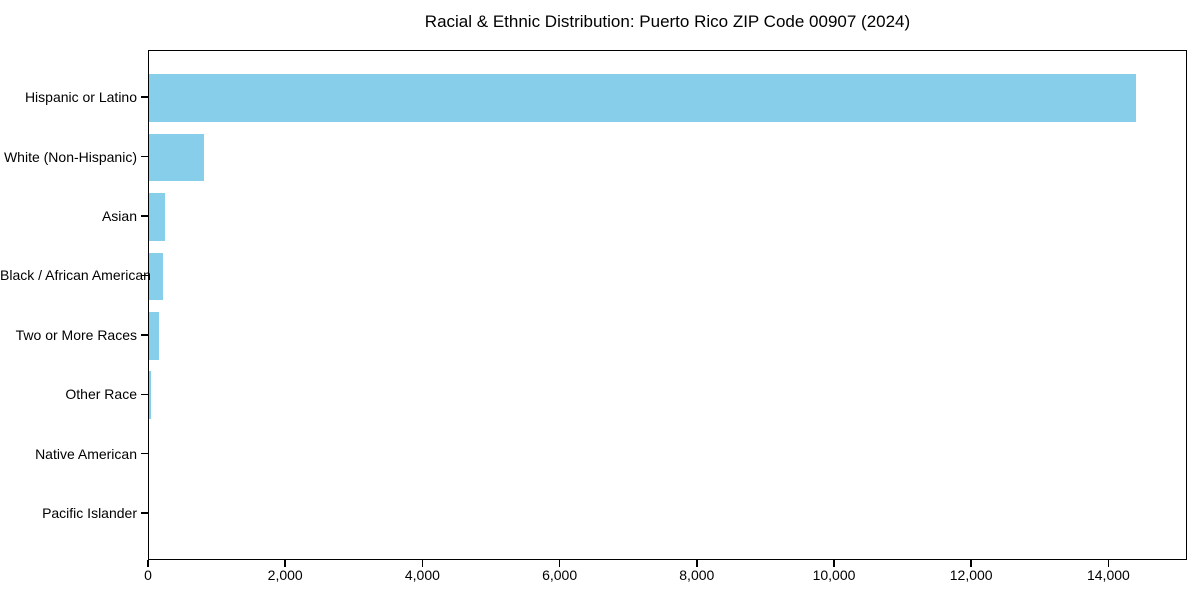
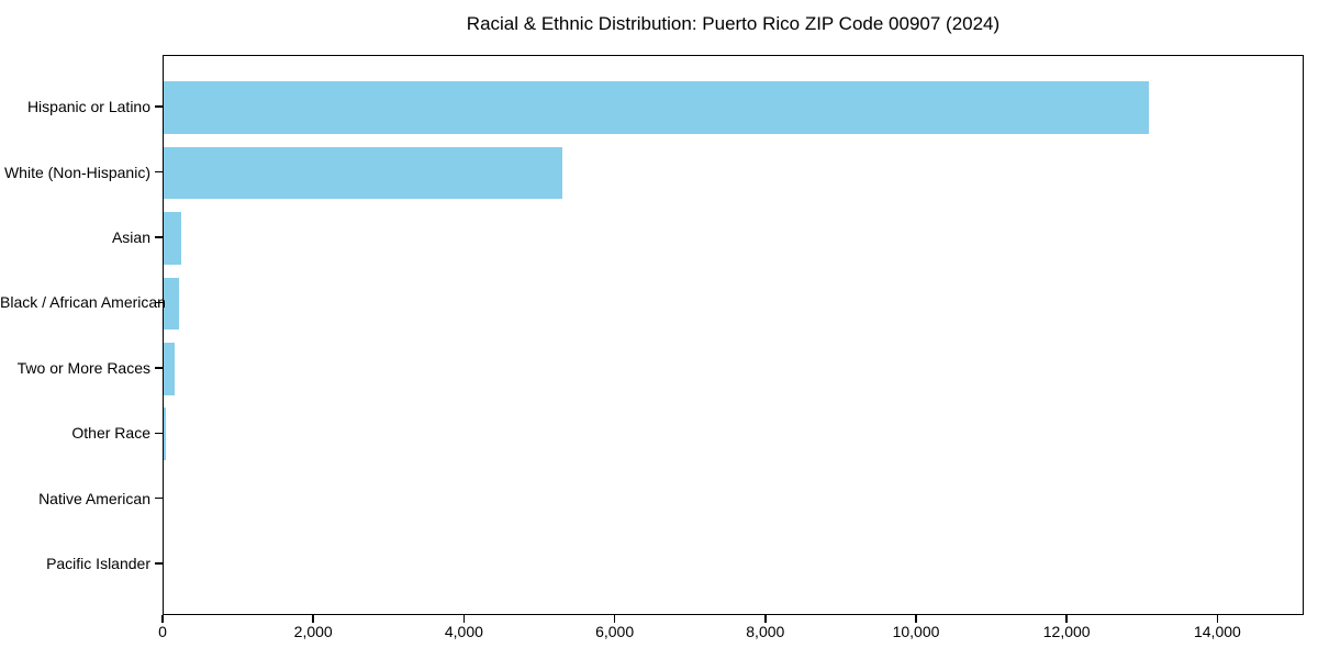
Hispanic or Latino: 14400 -> 13100
White (Non-Hispanic): 800 -> 5300
